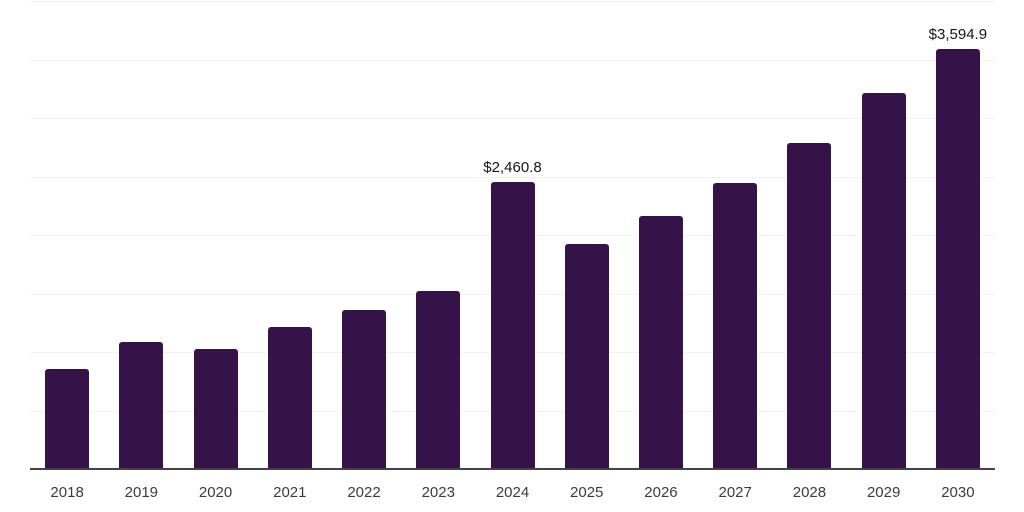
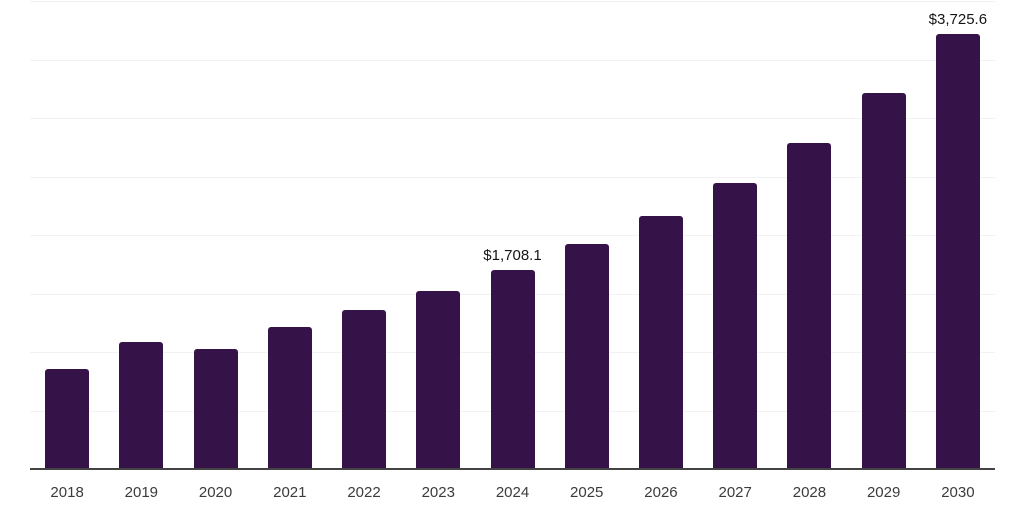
2024: $2,460.8 -> $1,708.1
2030: $3,594.9 -> $3,725.6
